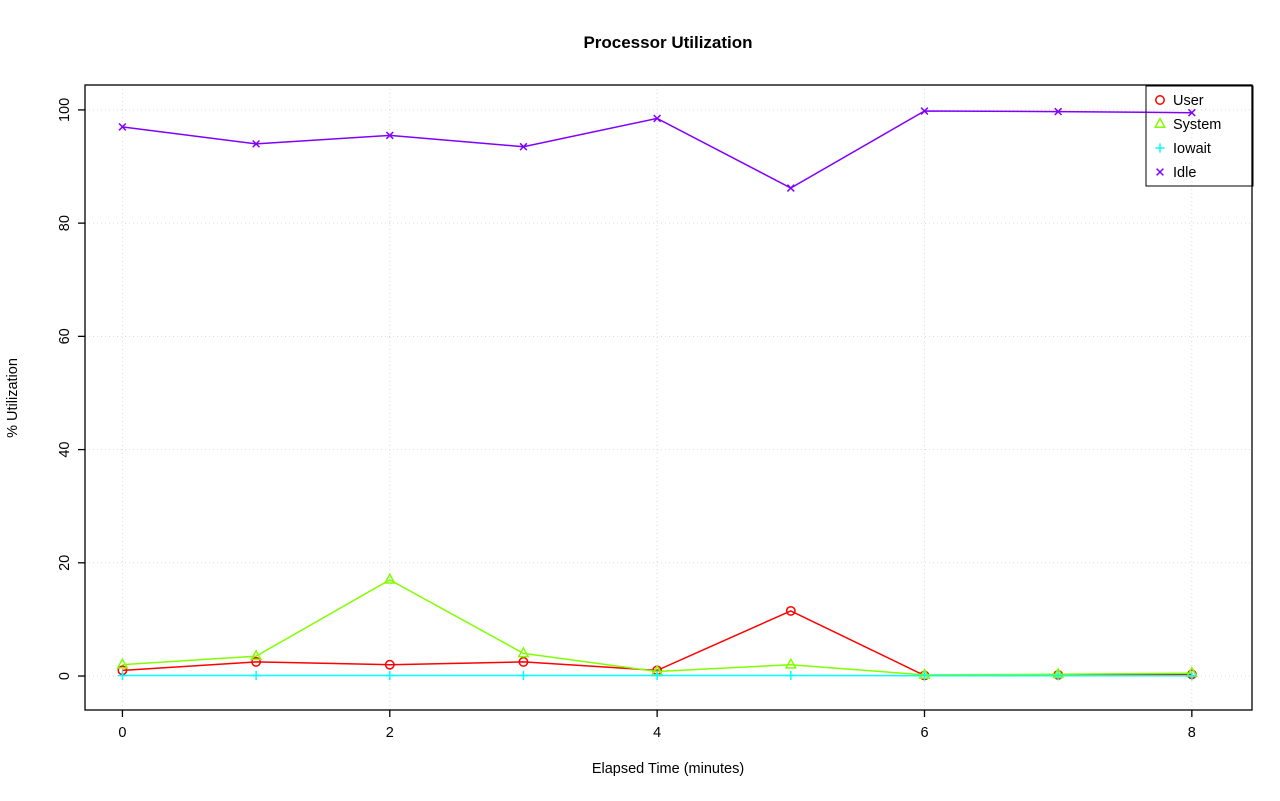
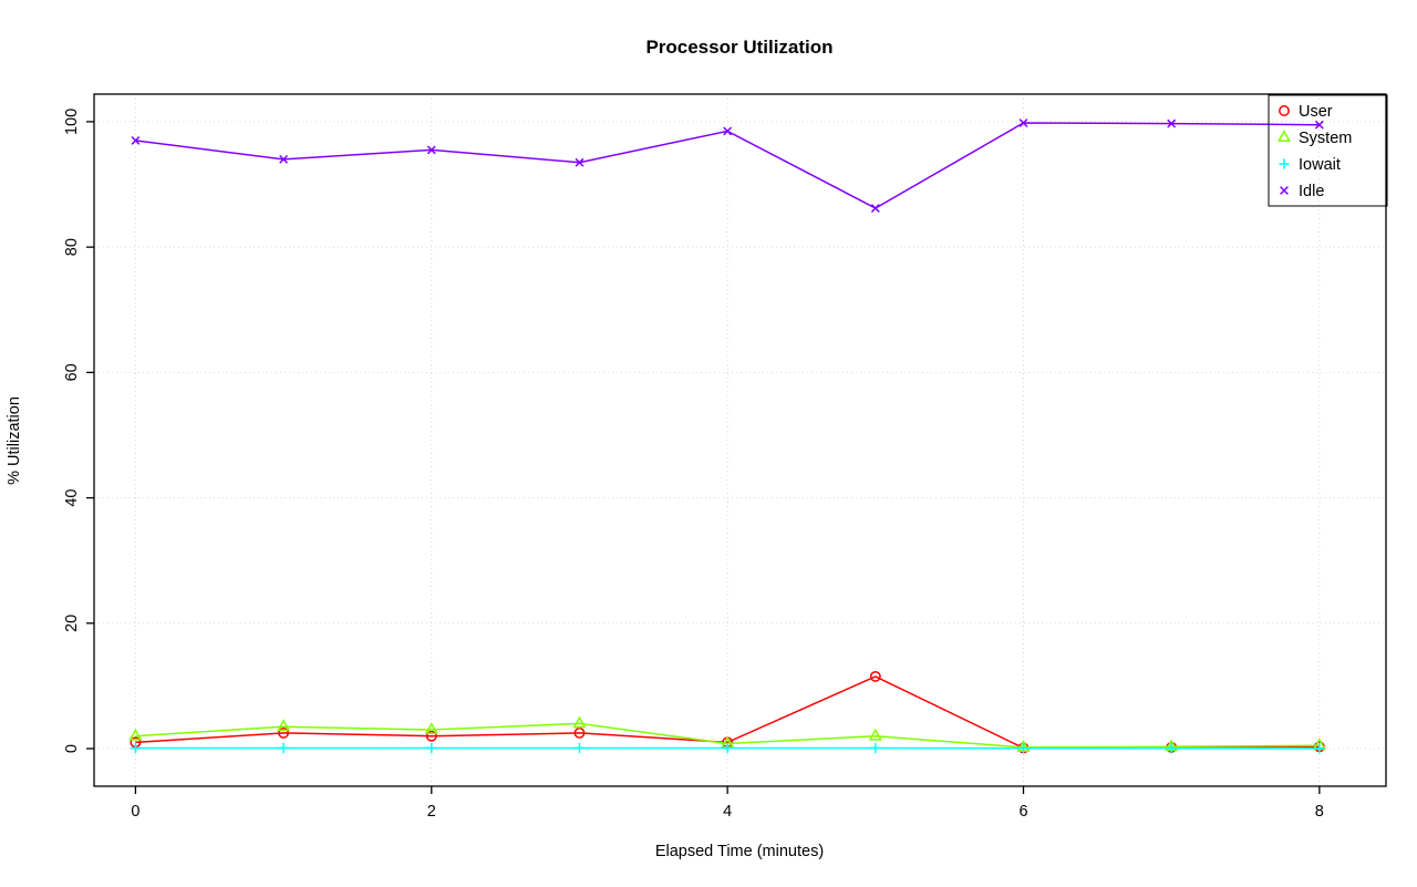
System/2: 17 -> 3
